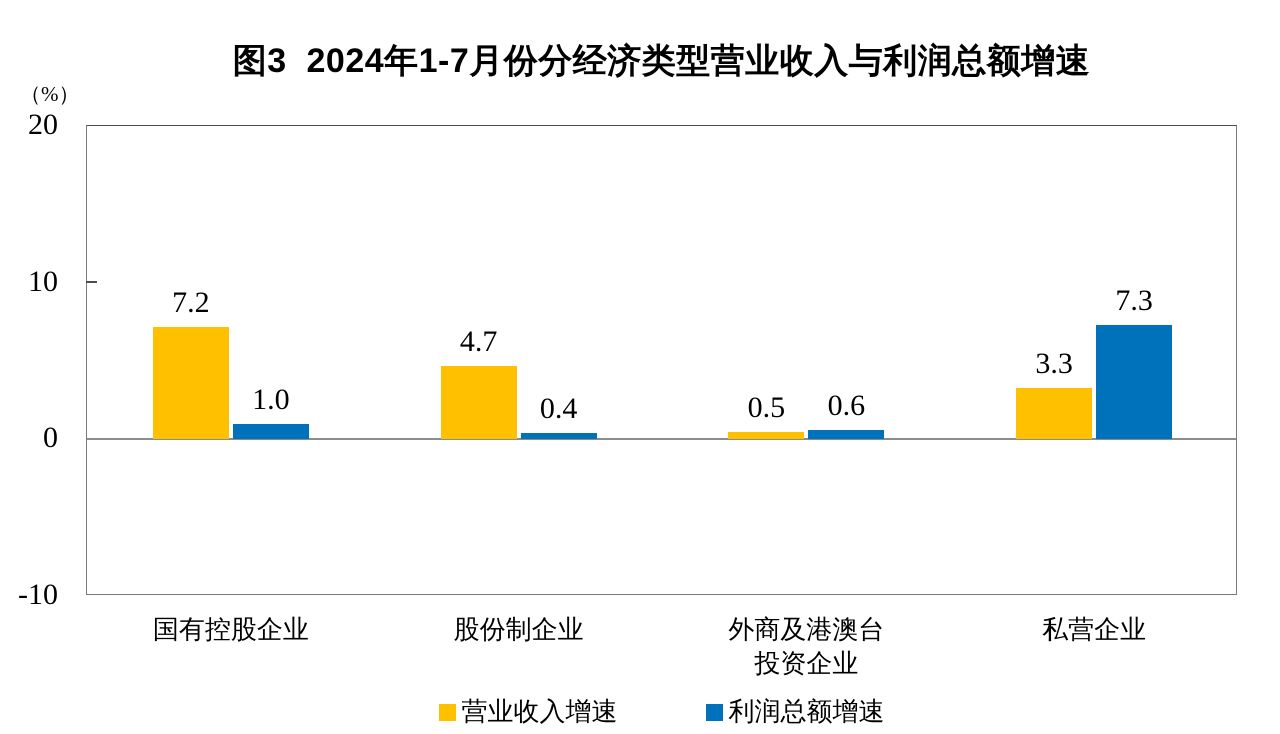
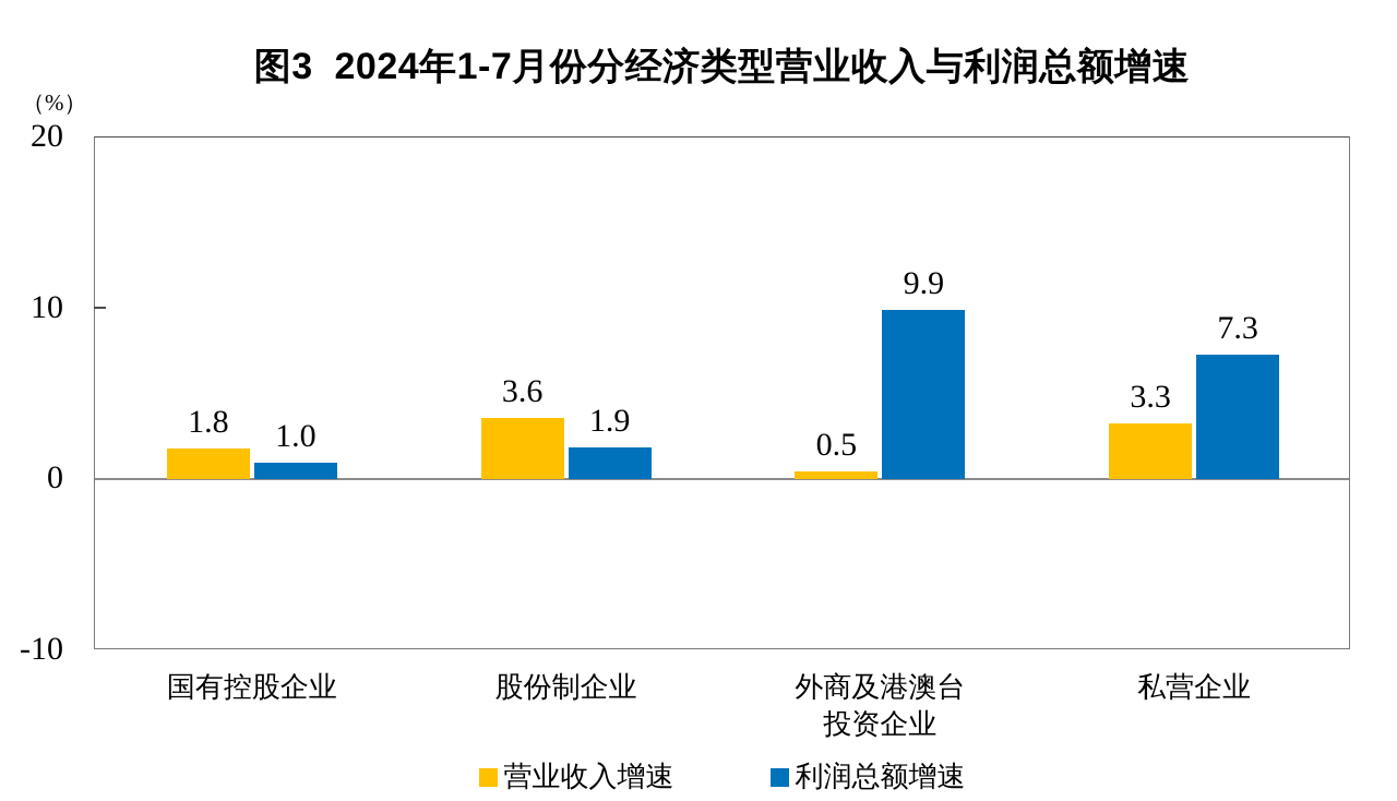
营业收入增速/国有控股企业: 7.2 -> 1.8
营业收入增速/股份制企业: 4.7 -> 3.6
利润总额增速/股份制企业: 0.4 -> 1.9
利润总额增速/外商及港澳台 投资企业: 0.6 -> 9.9
